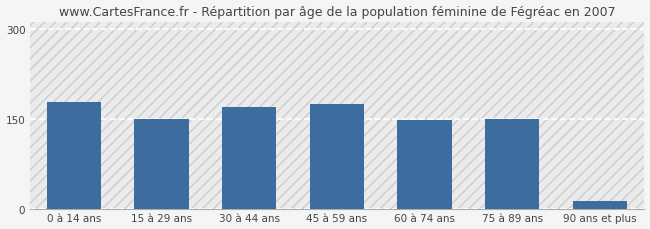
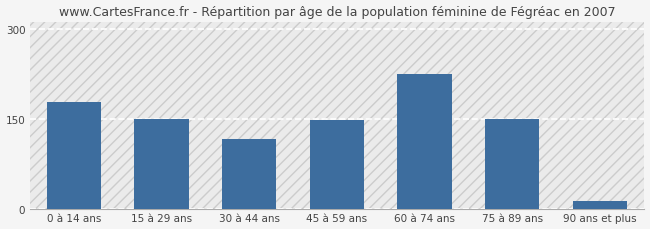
30 à 44 ans: 170 -> 116
45 à 59 ans: 175 -> 148
60 à 74 ans: 148 -> 224
